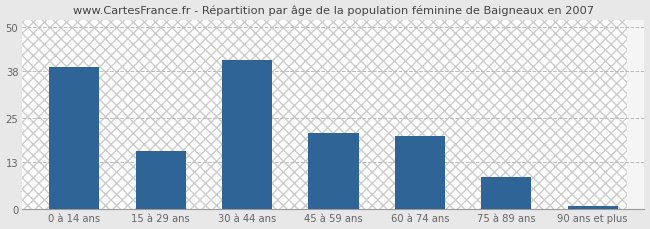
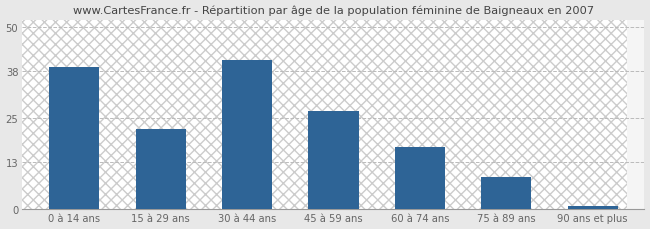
15 à 29 ans: 16 -> 22
45 à 59 ans: 21 -> 27
60 à 74 ans: 20 -> 17
